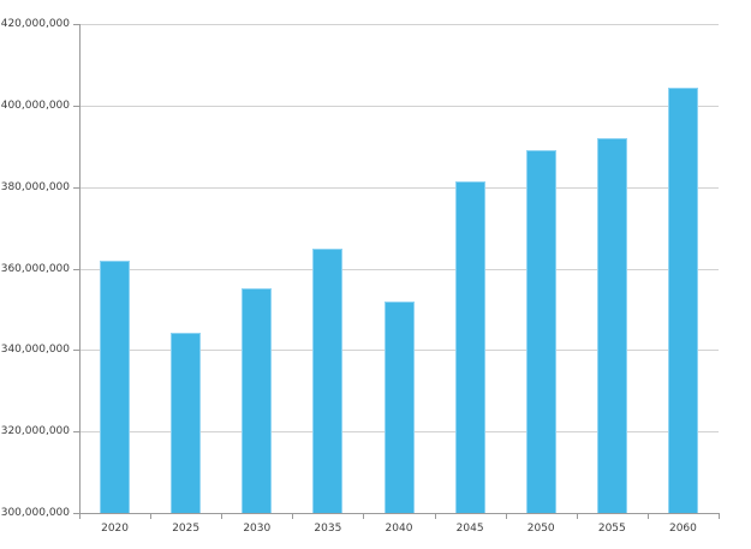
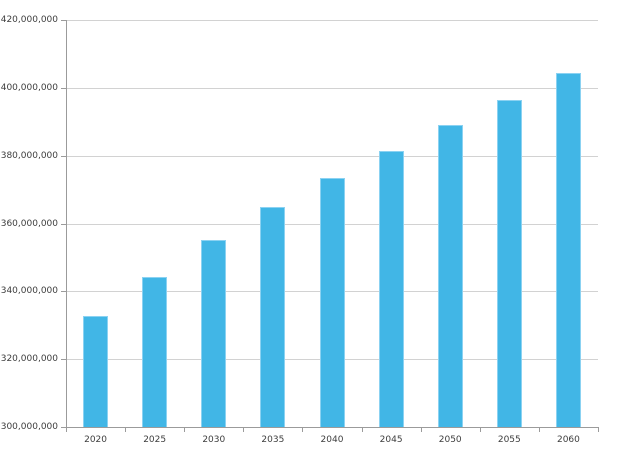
2020: 362000000 -> 333000000
2040: 352000000 -> 374000000
2055: 392000000 -> 396000000
